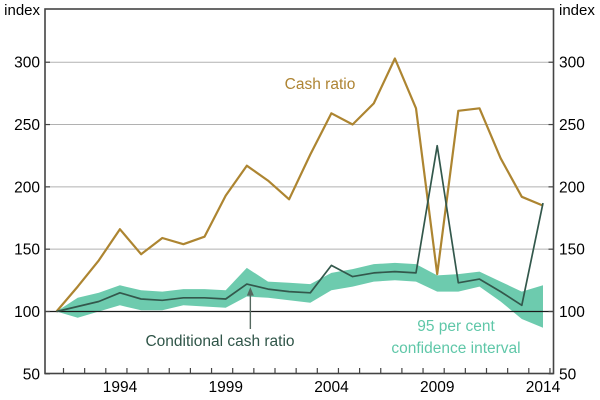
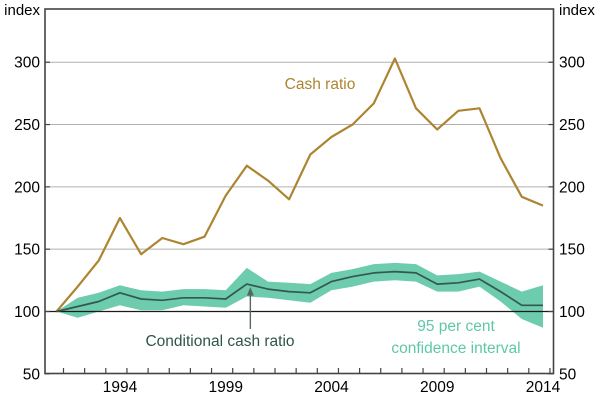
Cash ratio/1994: 166 -> 175
Cash ratio/2004: 259 -> 240
Conditional cash ratio/2004: 137 -> 124
Cash ratio/2009: 130 -> 246
Conditional cash ratio/2009: 233 -> 122
Conditional cash ratio/2014: 187 -> 105
